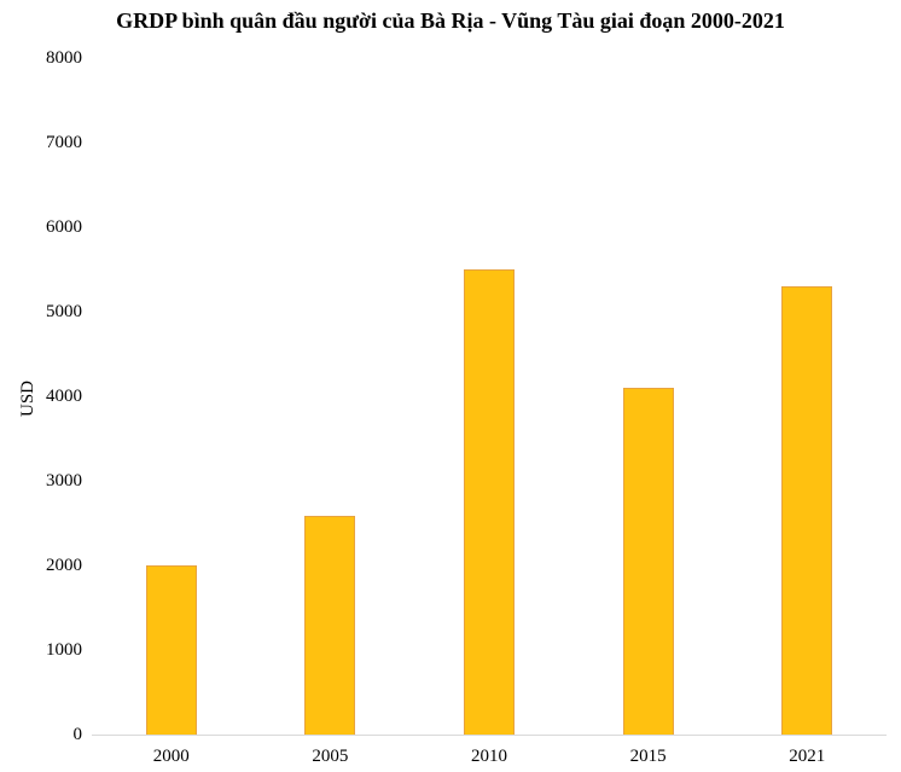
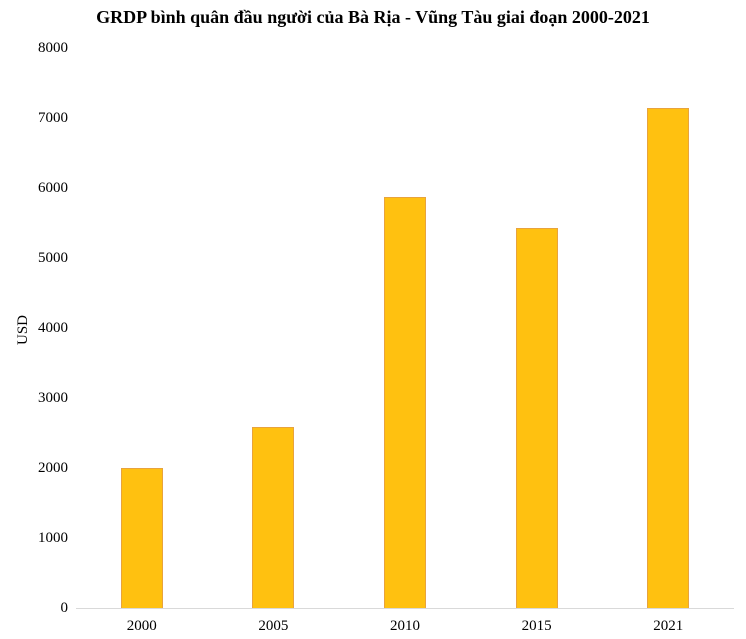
2010: 5500 -> 5900
2015: 4100 -> 5400
2021: 5300 -> 7100
